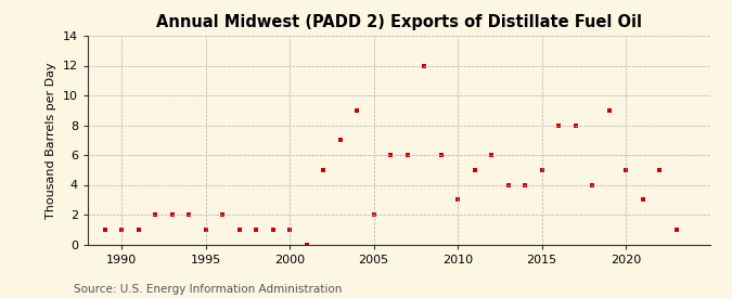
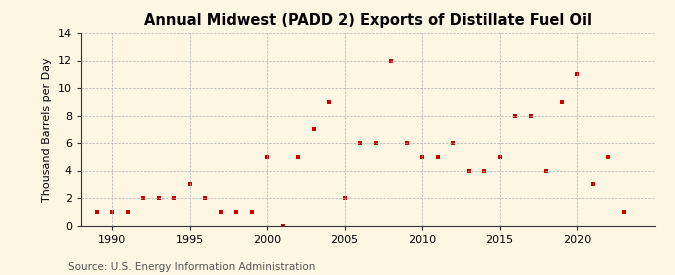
1995: 1 -> 3
2000: 1 -> 5
2010: 3 -> 5
2020: 5 -> 11
